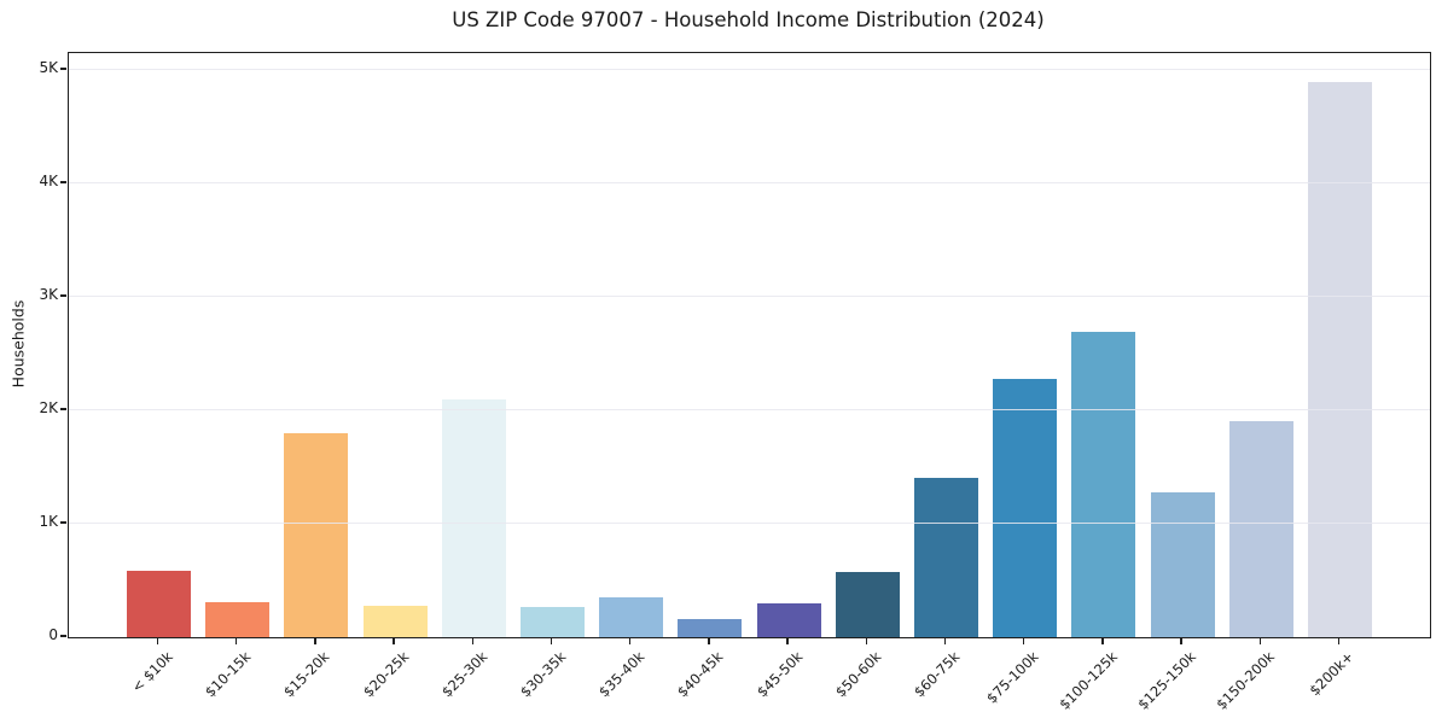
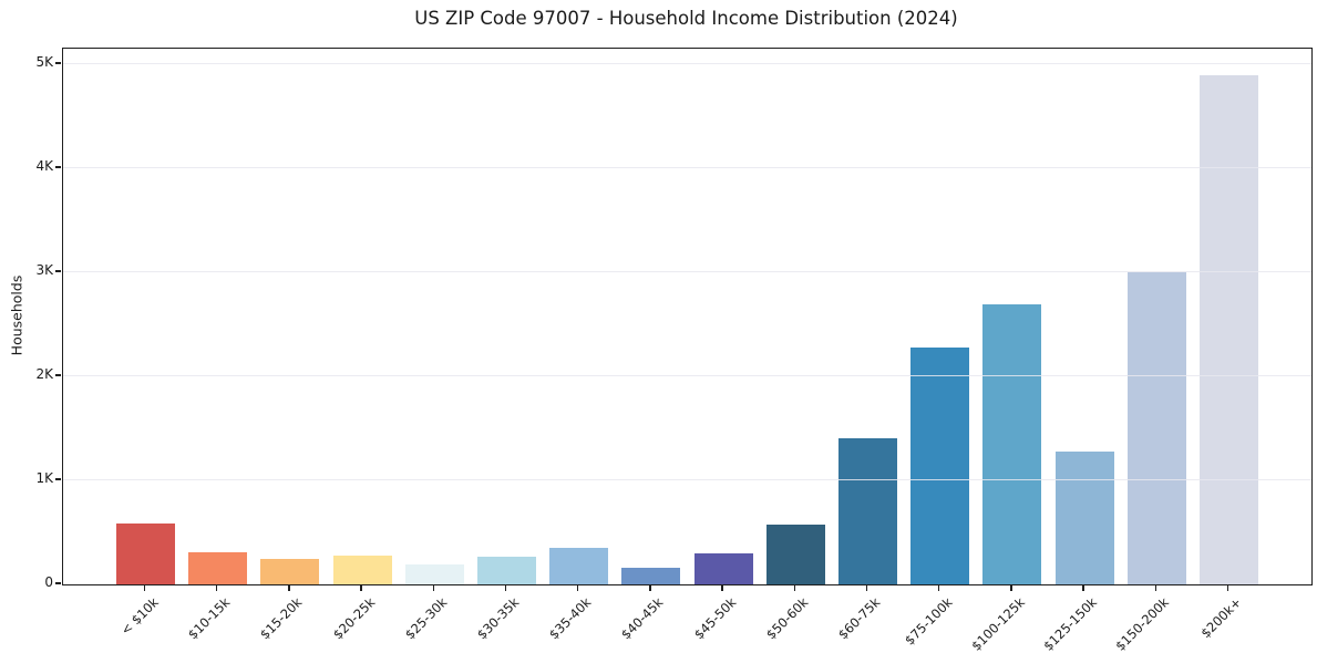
$15-20k: 1.8K -> 0.2K
$25-30k: 2.1K -> 0.2K
$150-200k: 1.9K -> 3.0K
